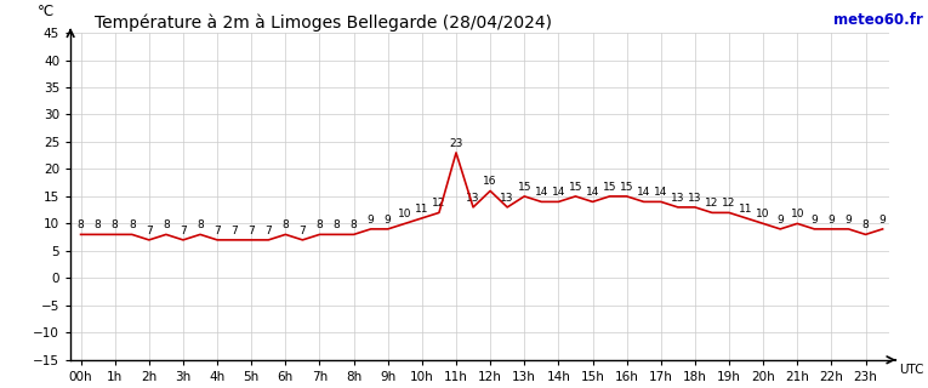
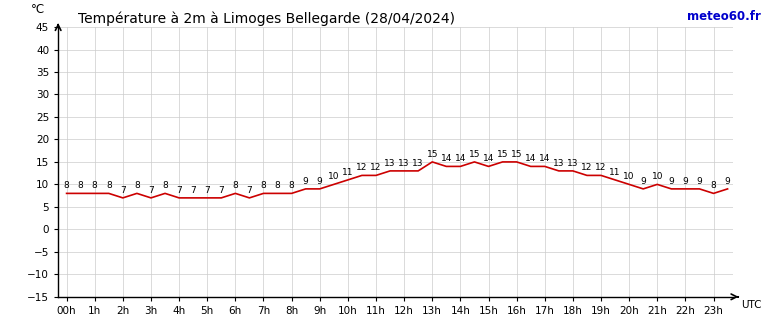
11h: 23 -> 12
12h: 16 -> 13
